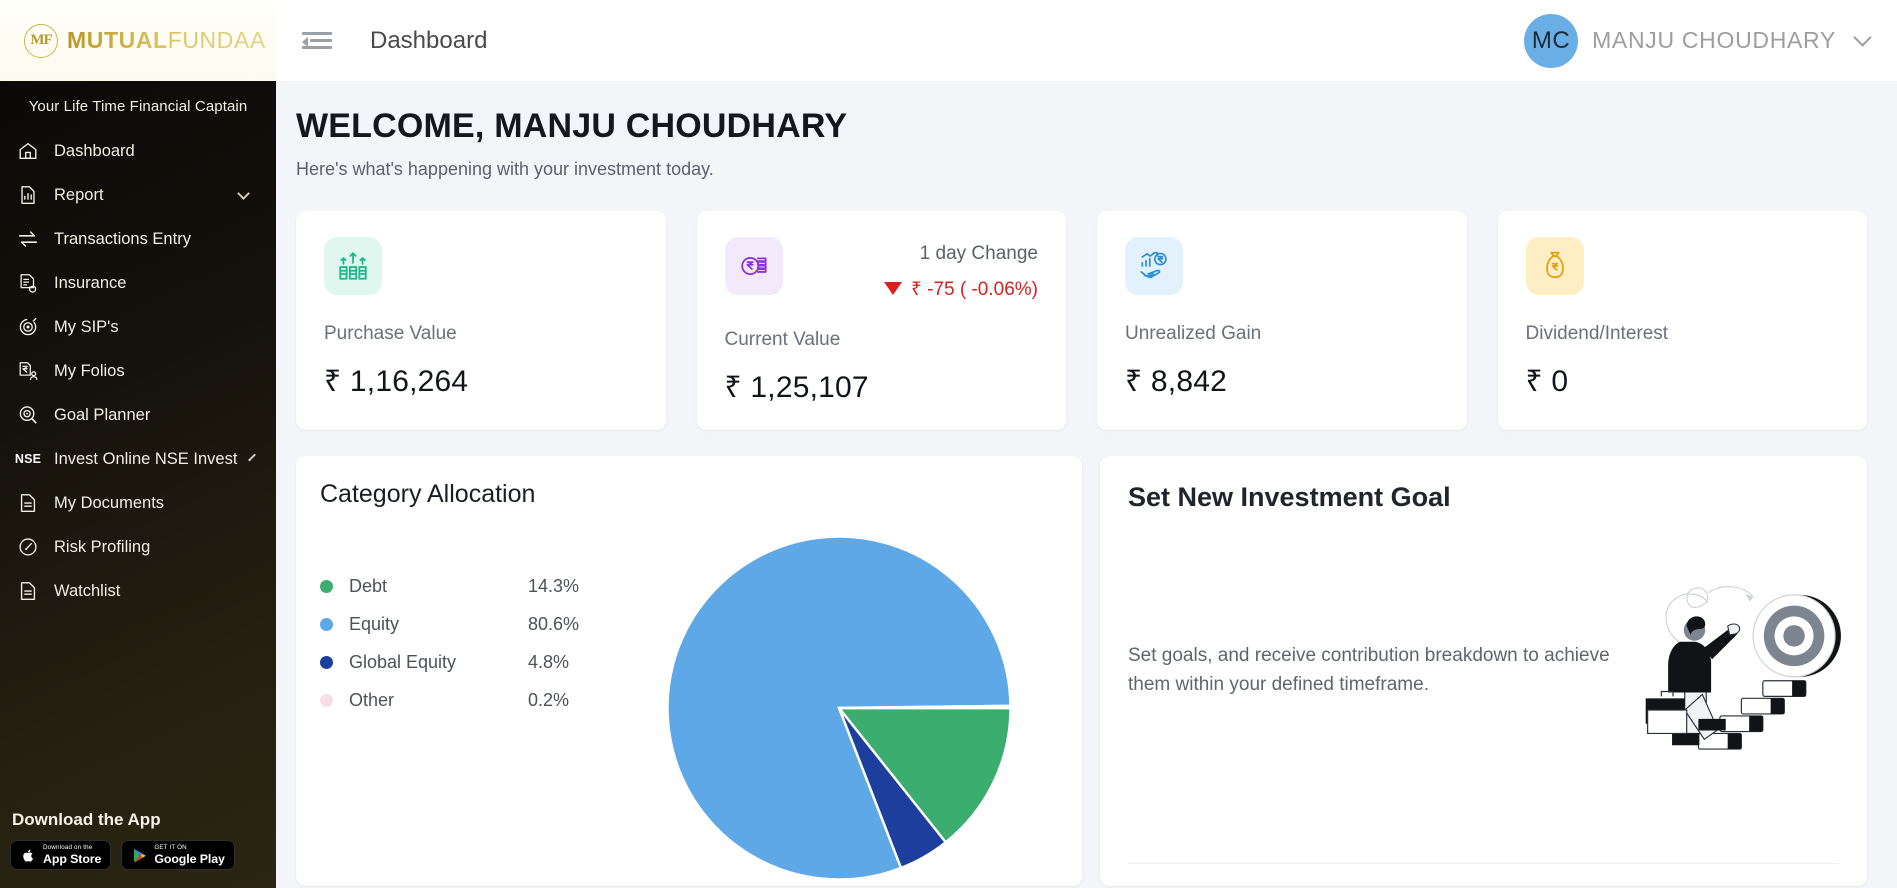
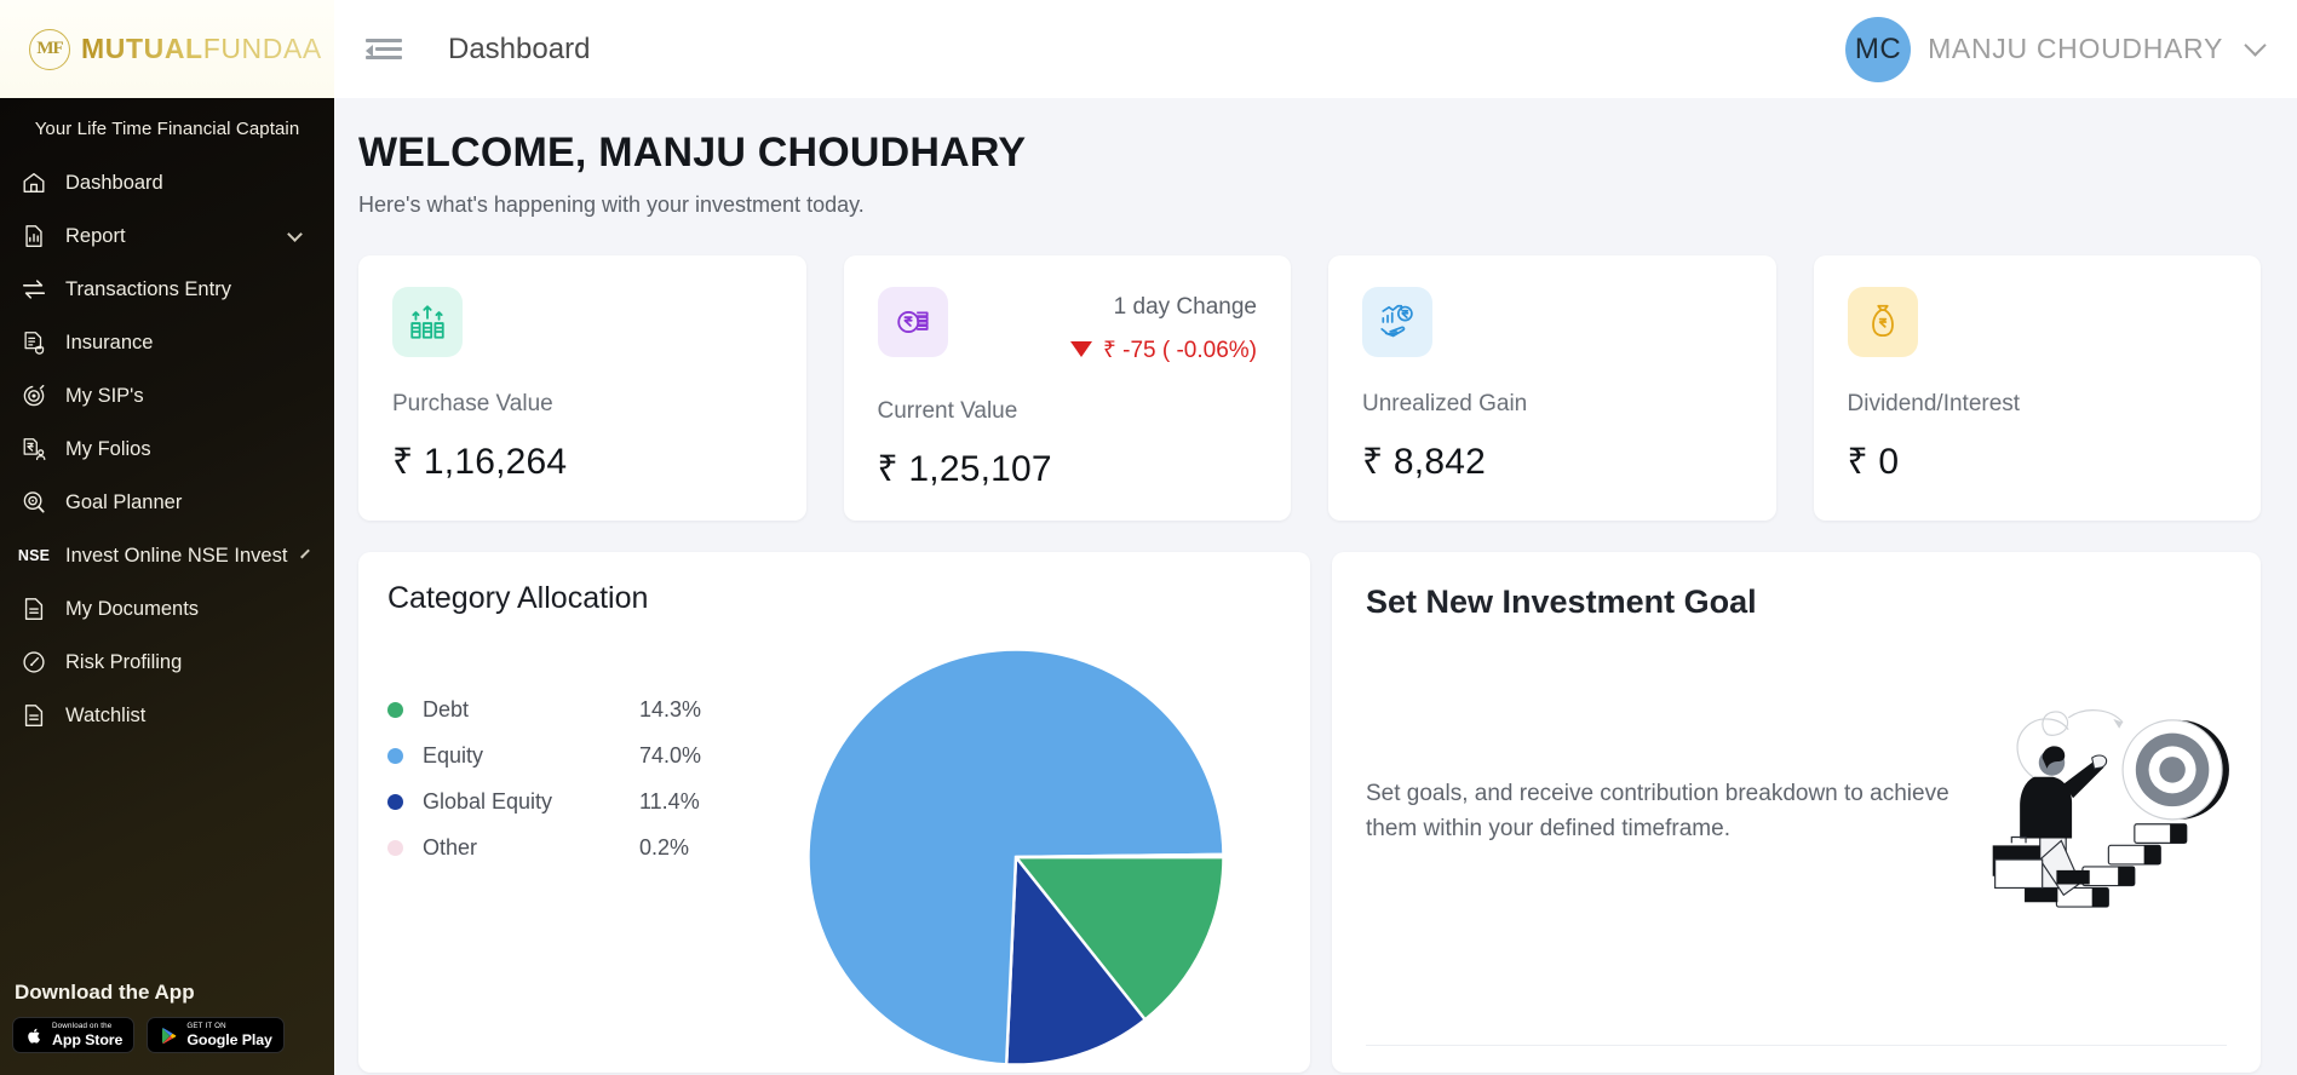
Equity: 80.6% -> 74.0%
Global Equity: 4.8% -> 11.4%
